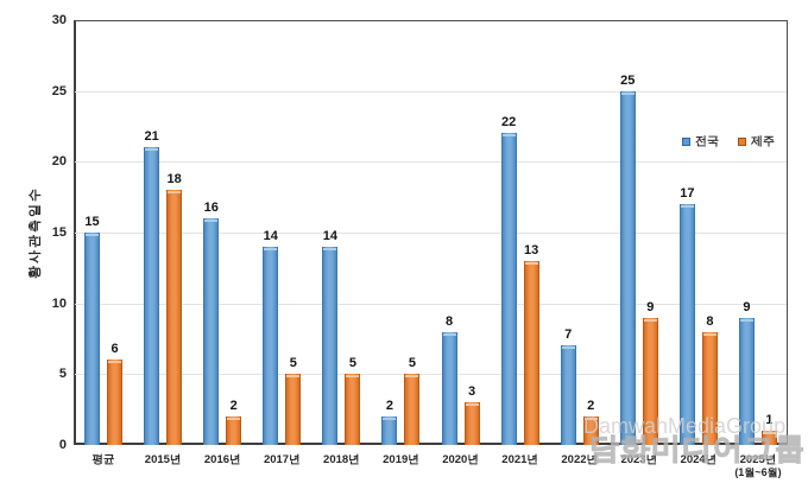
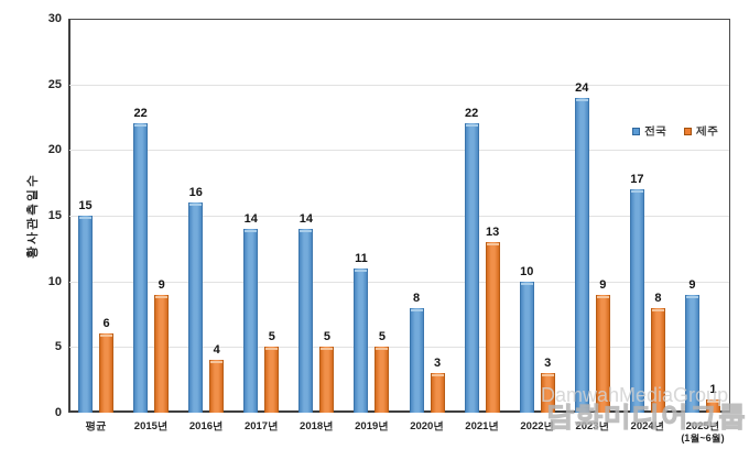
전국/2015년: 21 -> 22
제주/2015년: 18 -> 9
제주/2016년: 2 -> 4
전국/2019년: 2 -> 11
전국/2022년: 7 -> 10
제주/2022년: 2 -> 3
전국/2023년: 25 -> 24
